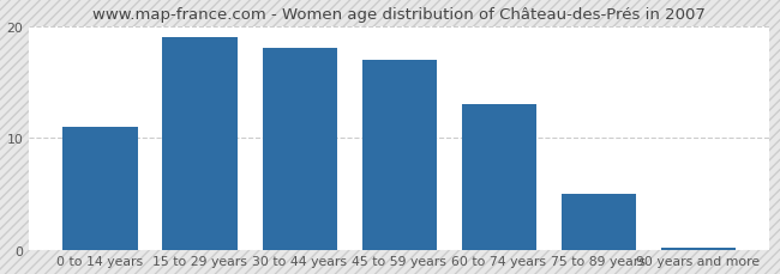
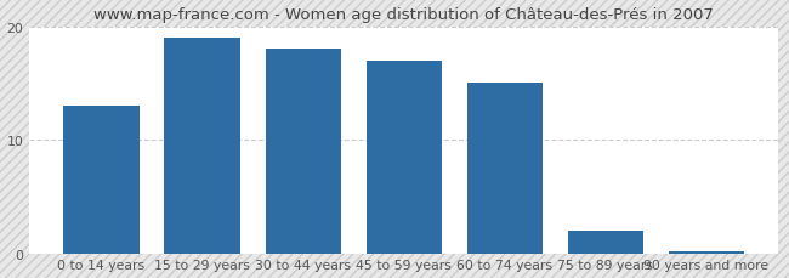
0 to 14 years: 11.0 -> 13.0
60 to 74 years: 13.0 -> 15.0
75 to 89 years: 5.0 -> 2.0
